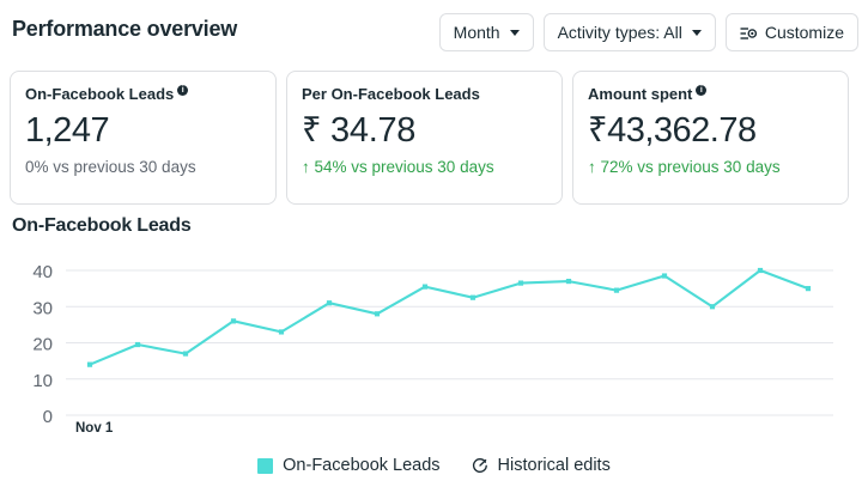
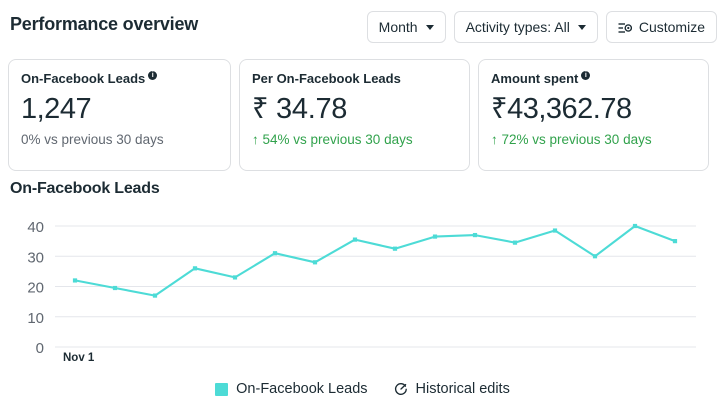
Nov 1: 14 -> 22
